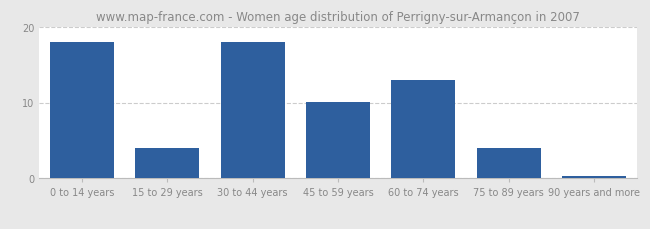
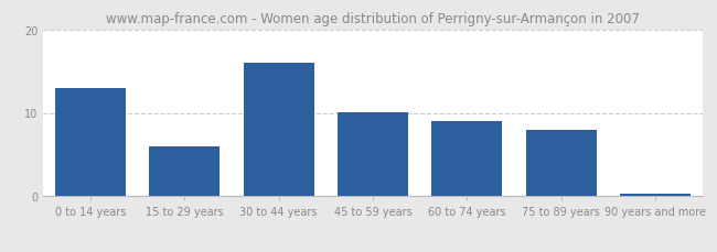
0 to 14 years: 18.0 -> 13.0
15 to 29 years: 4.0 -> 6.0
30 to 44 years: 18.0 -> 16.0
60 to 74 years: 13.0 -> 9.0
75 to 89 years: 4.0 -> 8.0
